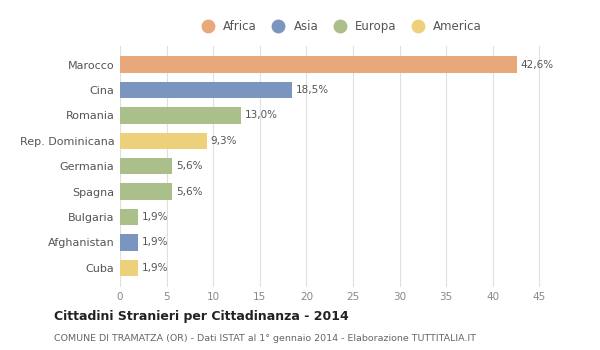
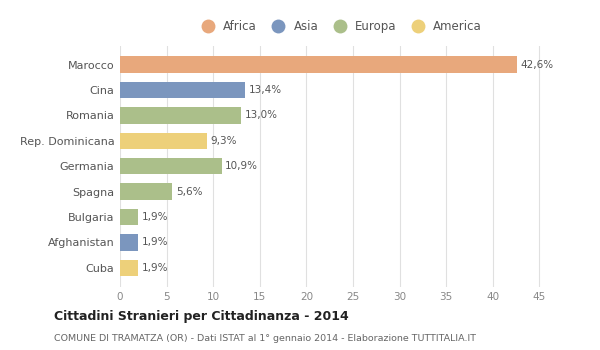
Cina: 18,5% -> 13,4%
Germania: 5,6% -> 10,9%
